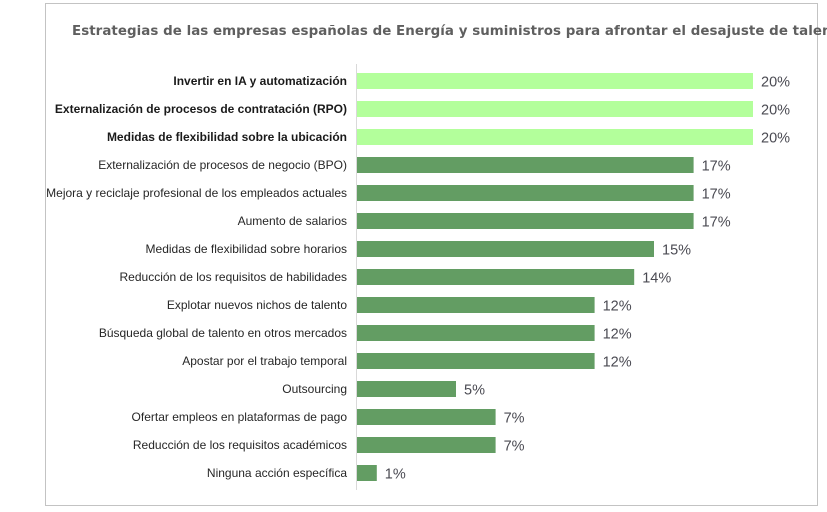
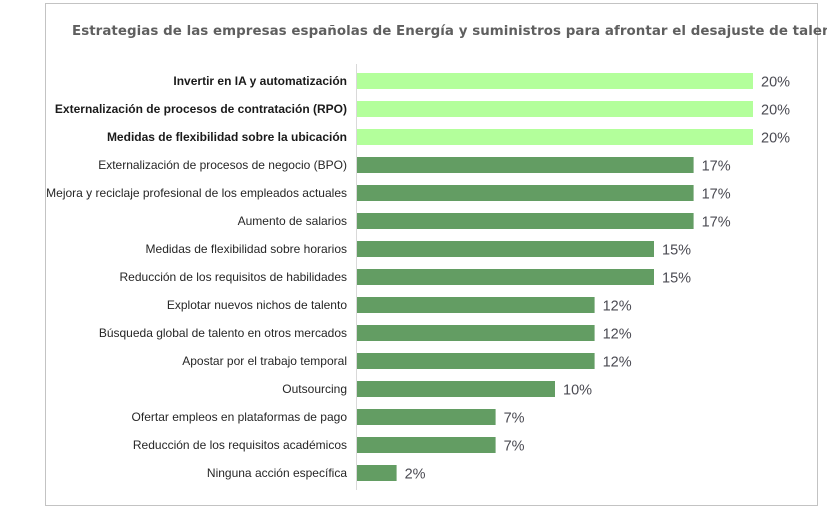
Reducción de los requisitos de habilidades: 14% -> 15%
Outsourcing: 5% -> 10%
Ninguna acción específica: 1% -> 2%
